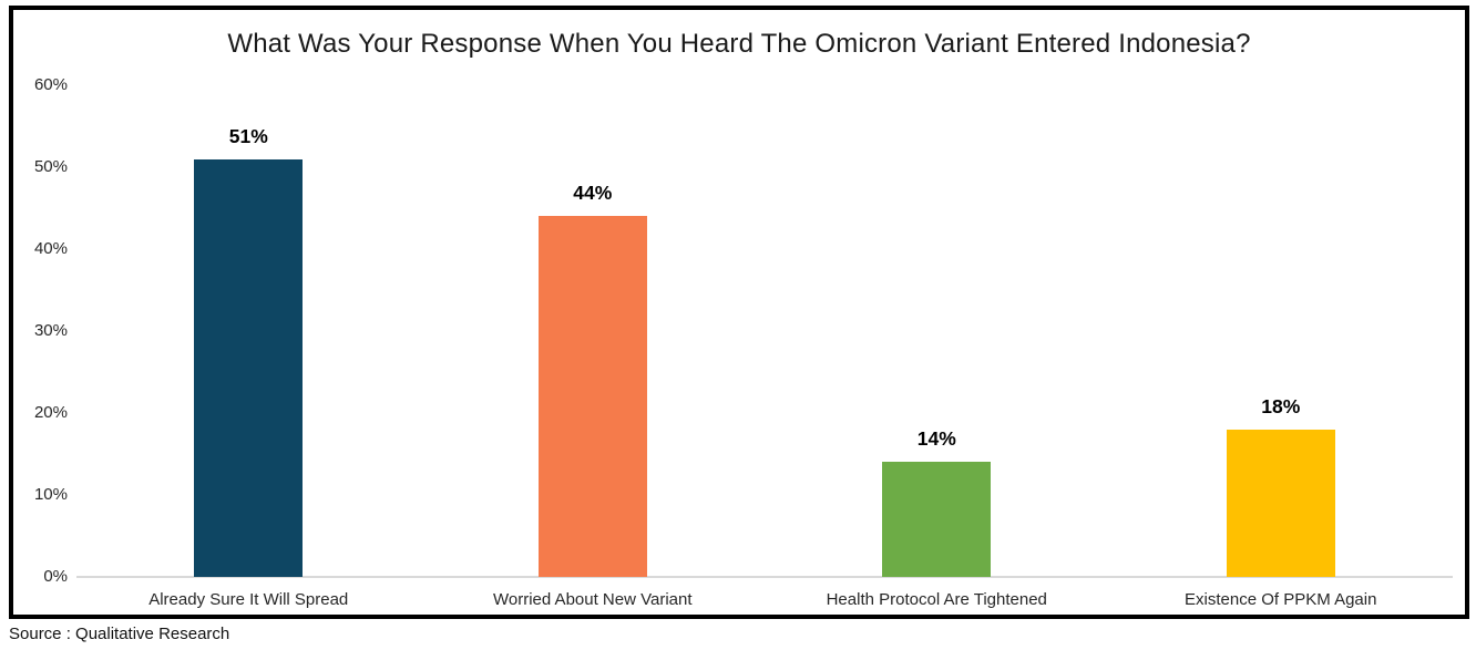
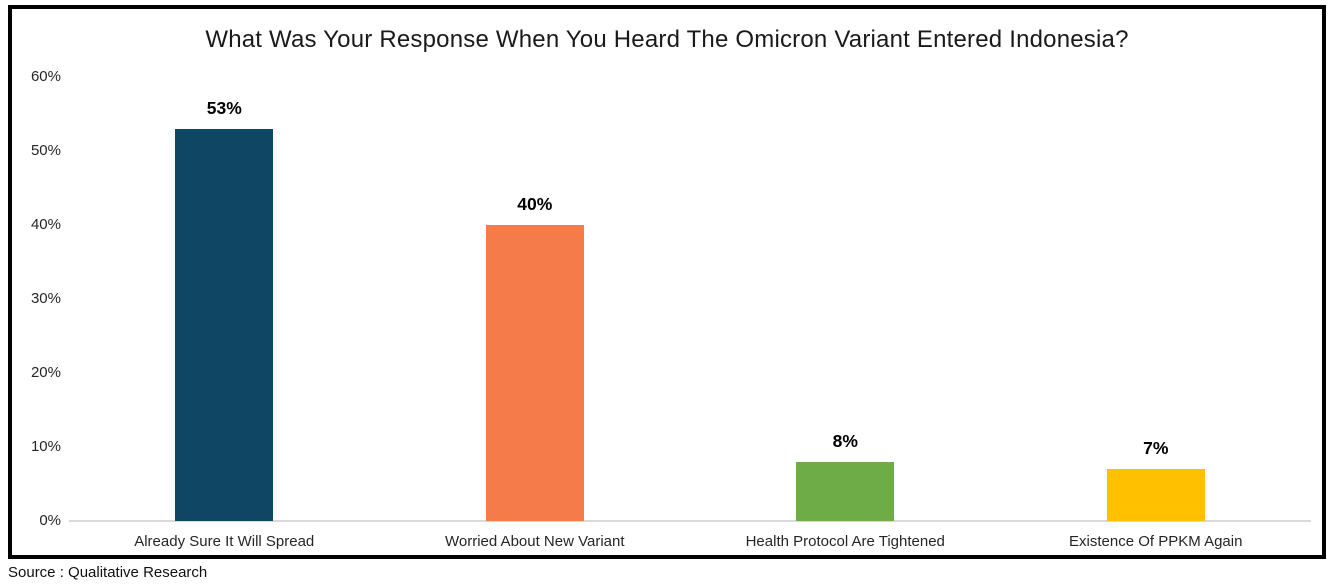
Already Sure It Will Spread: 51% -> 53%
Worried About New Variant: 44% -> 40%
Health Protocol Are Tightened: 14% -> 8%
Existence Of PPKM Again: 18% -> 7%
